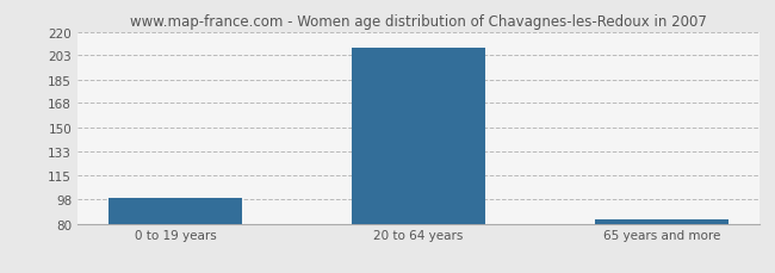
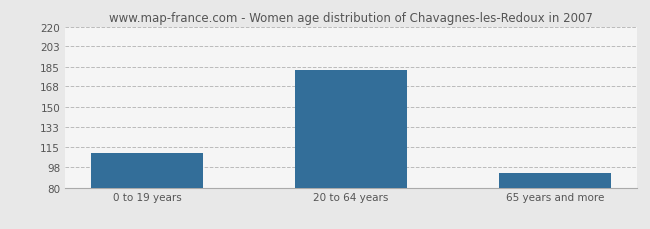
0 to 19 years: 99 -> 110
20 to 64 years: 208 -> 182
65 years and more: 83 -> 93
